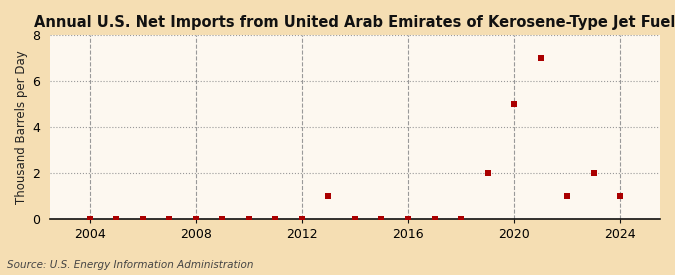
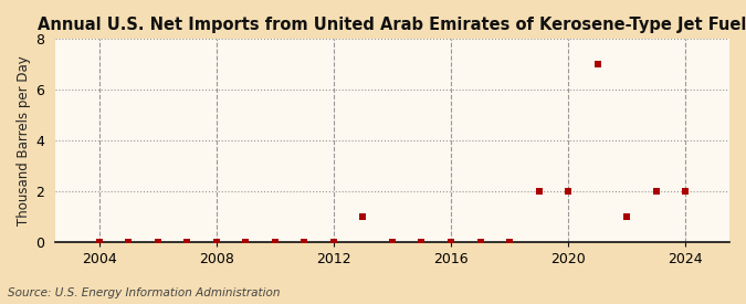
2020: 5 -> 2
2024: 1 -> 2
